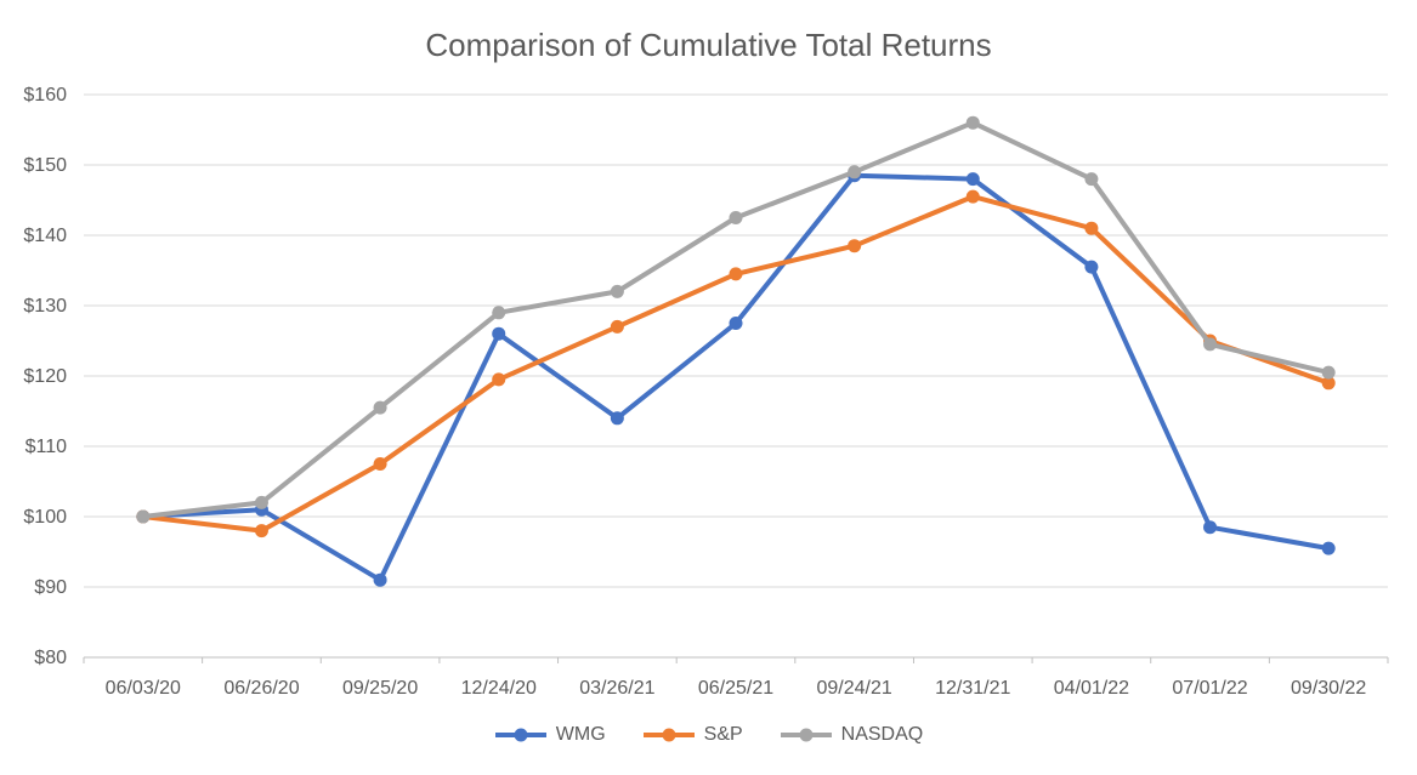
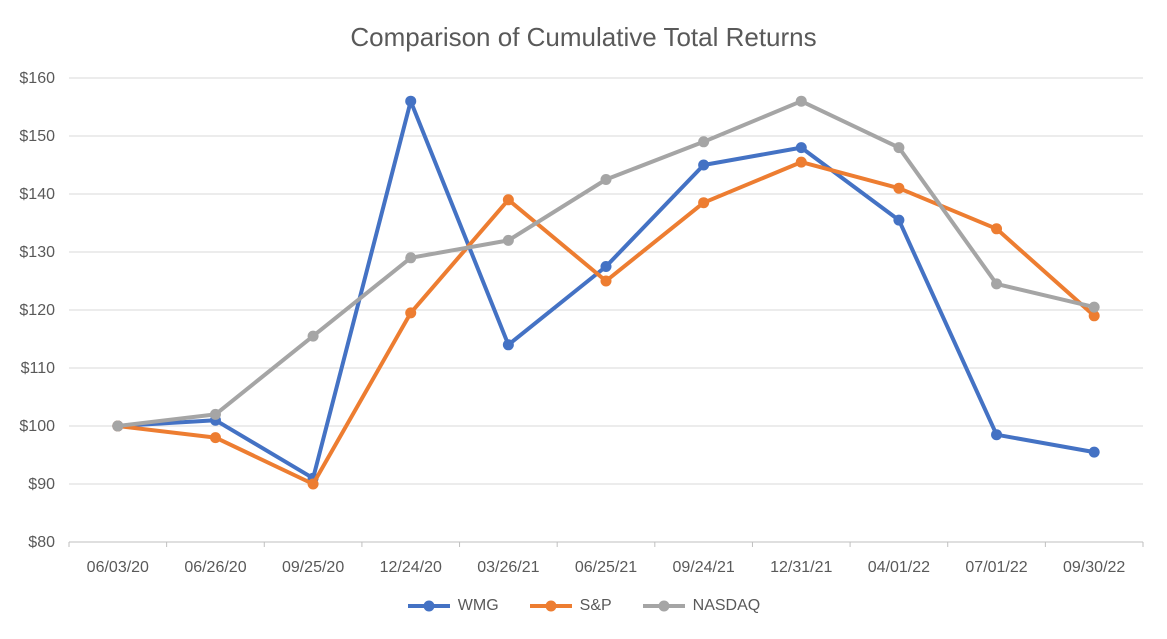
S&P/09/25/20: $108 -> $90
WMG/12/24/20: $126 -> $156
S&P/03/26/21: $127 -> $139
S&P/06/25/21: $134 -> $125
WMG/09/24/21: $148 -> $145
S&P/07/01/22: $125 -> $134
